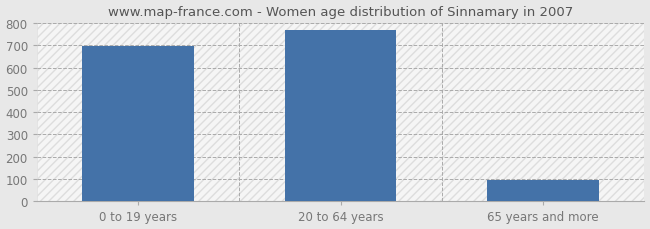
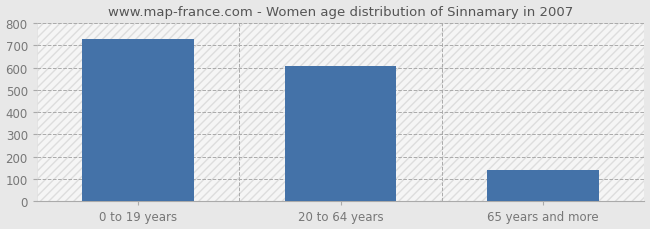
0 to 19 years: 697 -> 730
20 to 64 years: 768 -> 605
65 years and more: 95 -> 140
